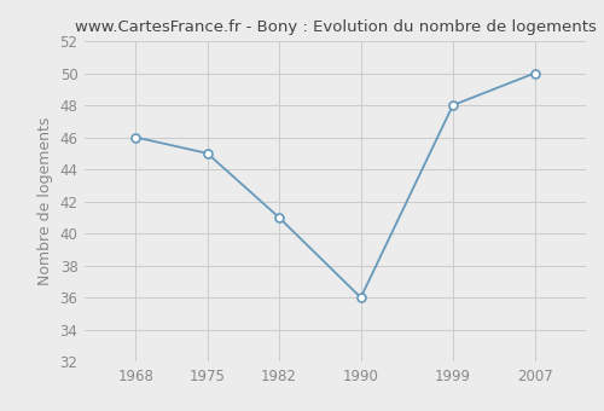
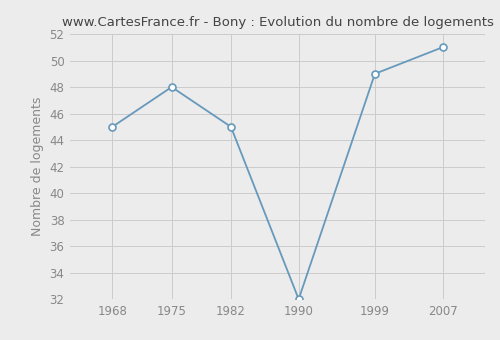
1968: 46 -> 45
1975: 45 -> 48
1982: 41 -> 45
1990: 36 -> 32
1999: 48 -> 49
2007: 50 -> 51
